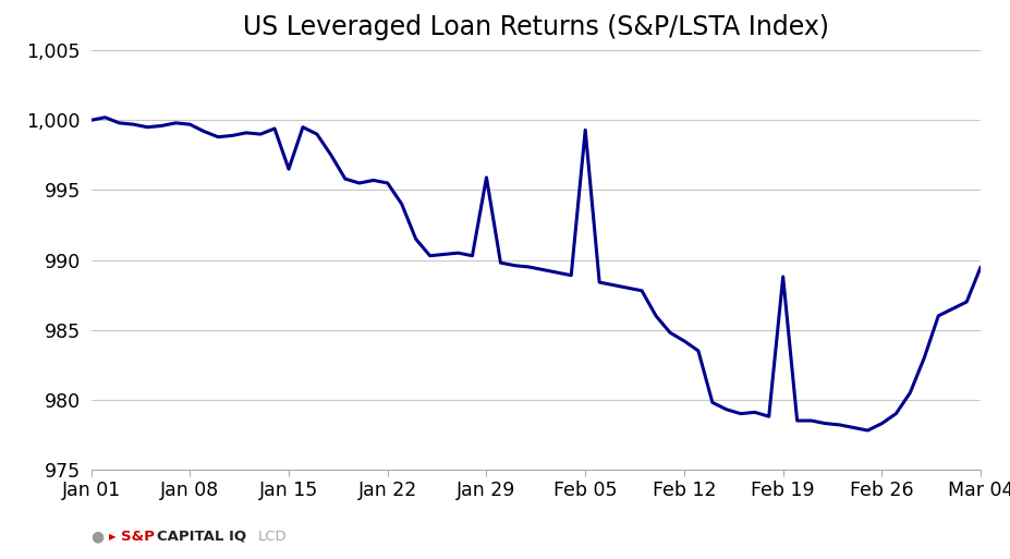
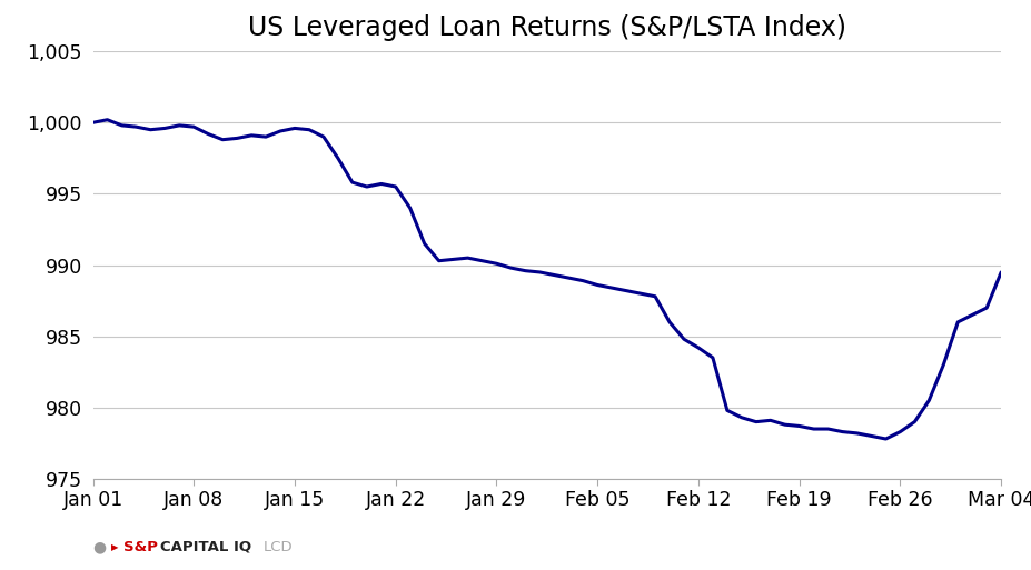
Jan 15: 996.5 -> 999.6
Jan 29: 995.9 -> 990.1
Feb 05: 999.3 -> 988.6
Feb 19: 988.8 -> 978.7
